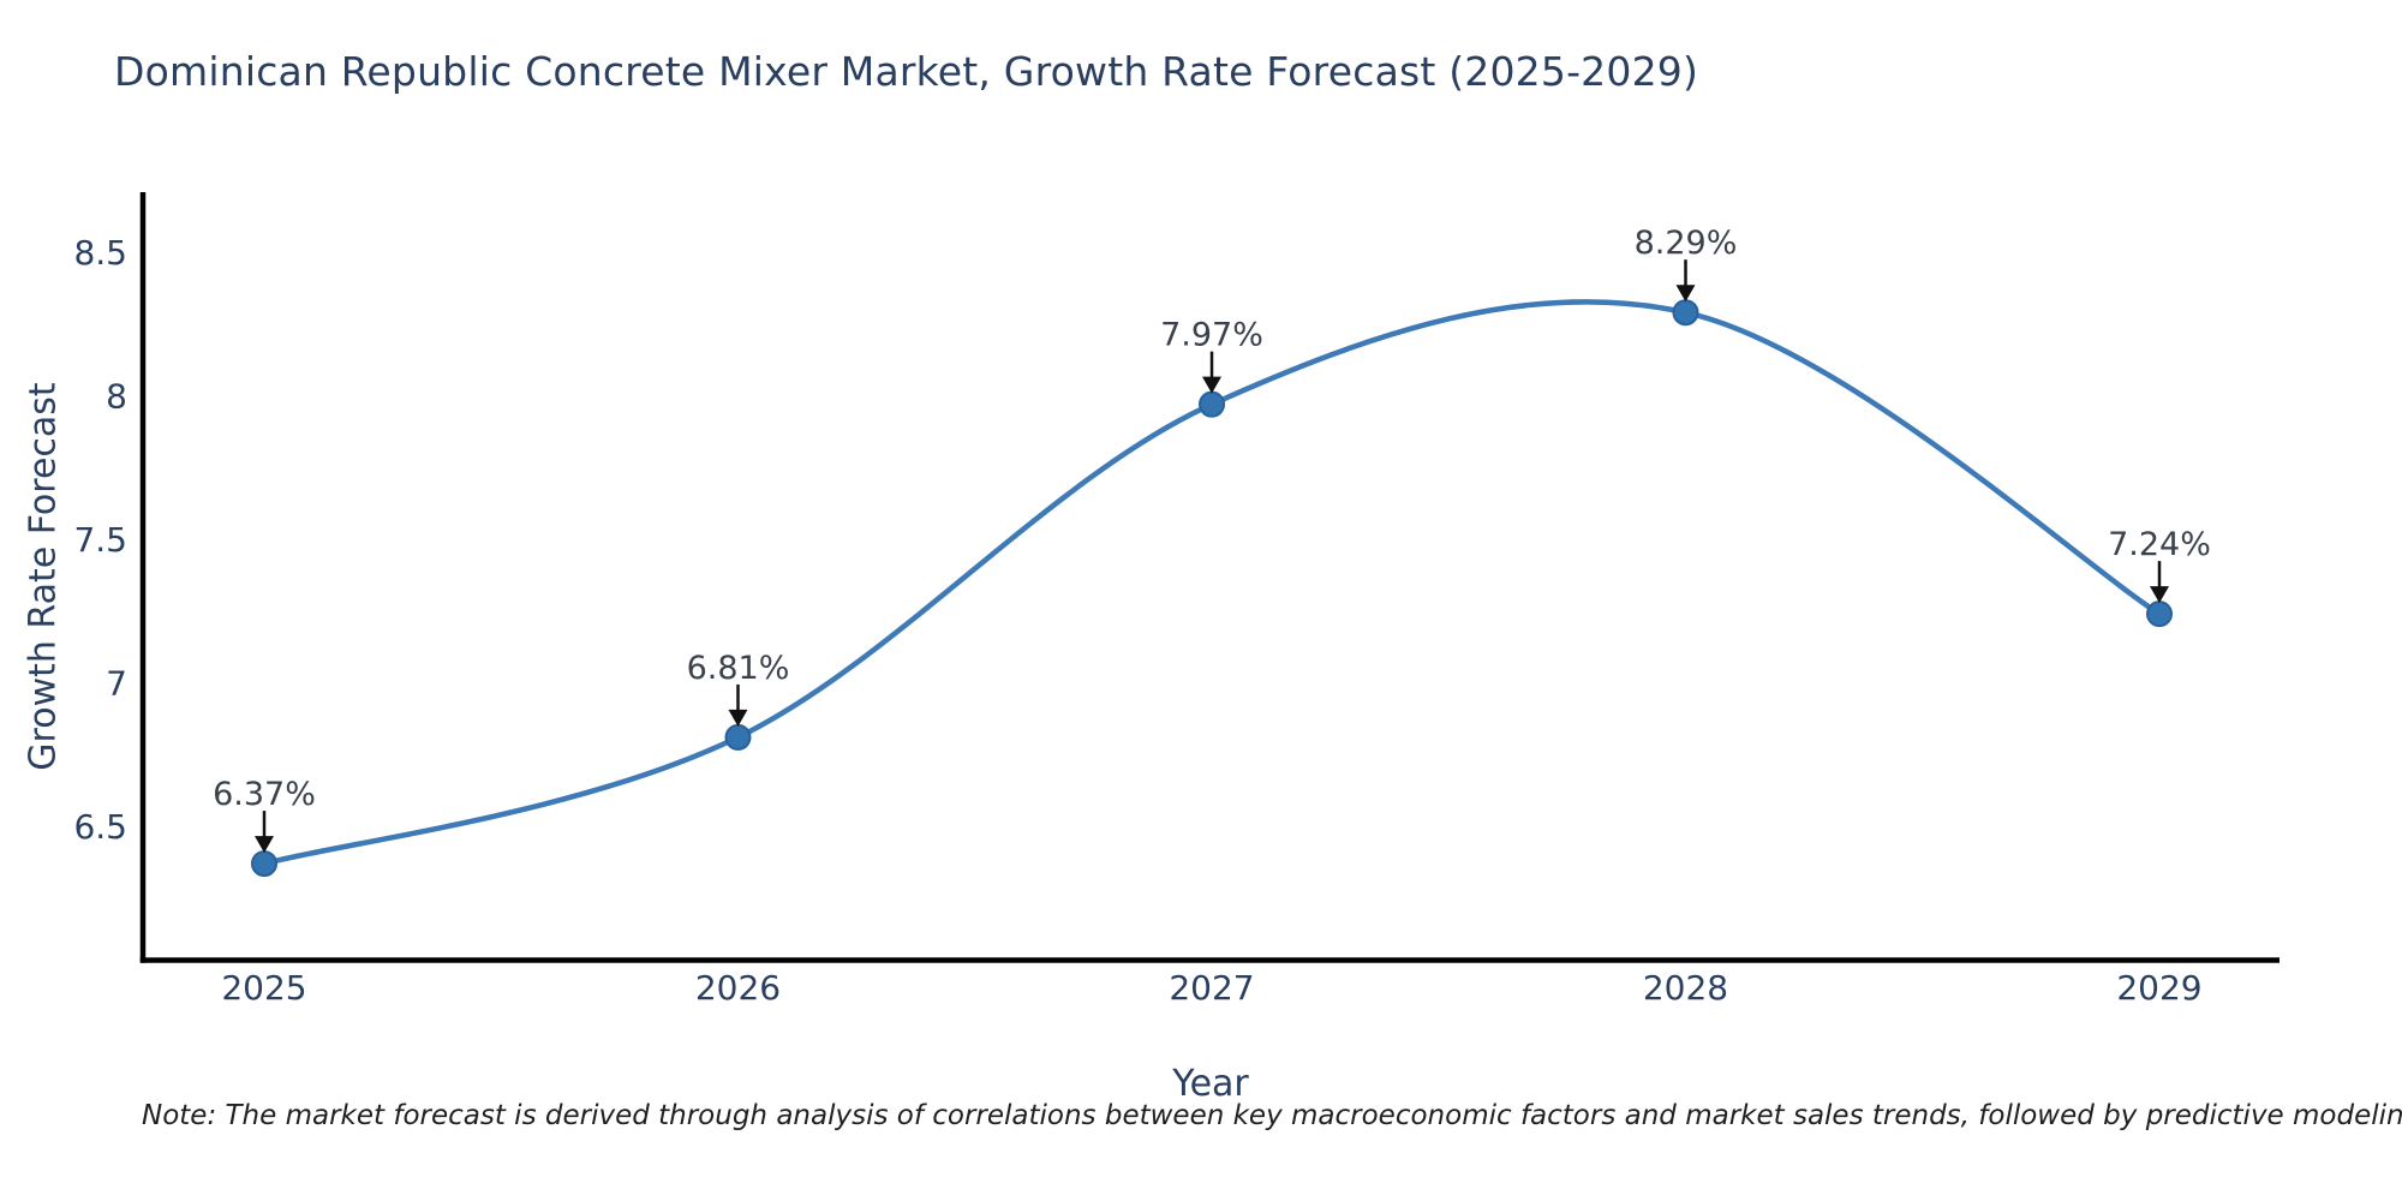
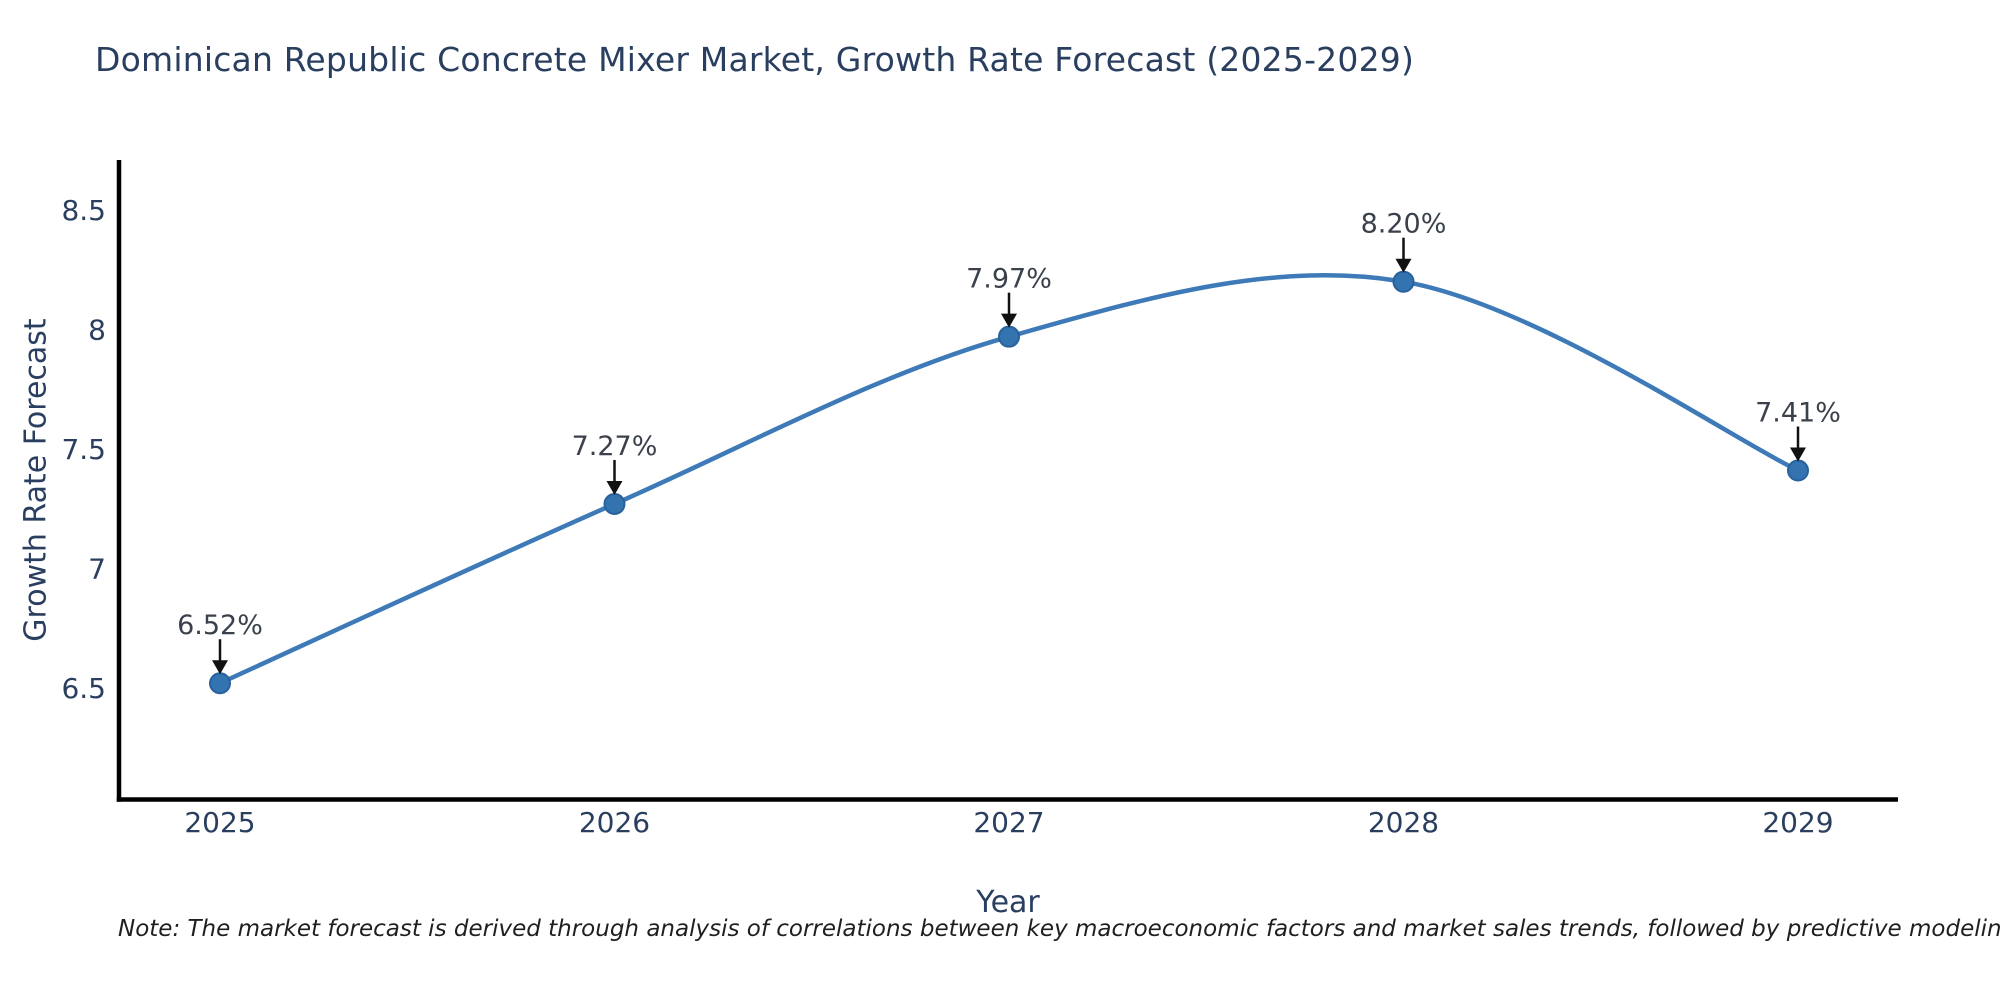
2025: 6.37% -> 6.52%
2026: 6.81% -> 7.27%
2028: 8.29% -> 8.20%
2029: 7.24% -> 7.41%
